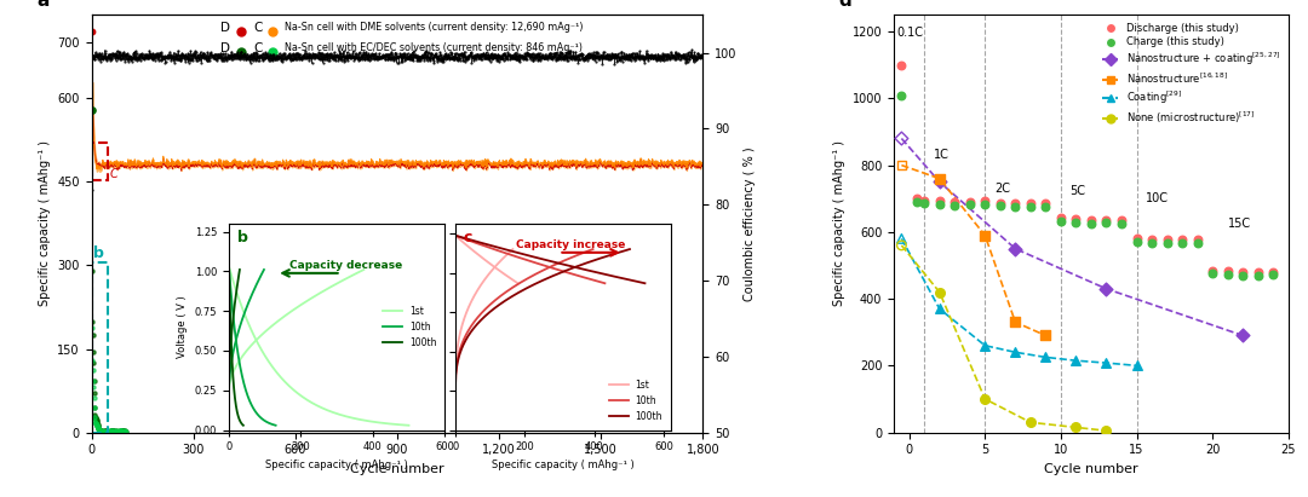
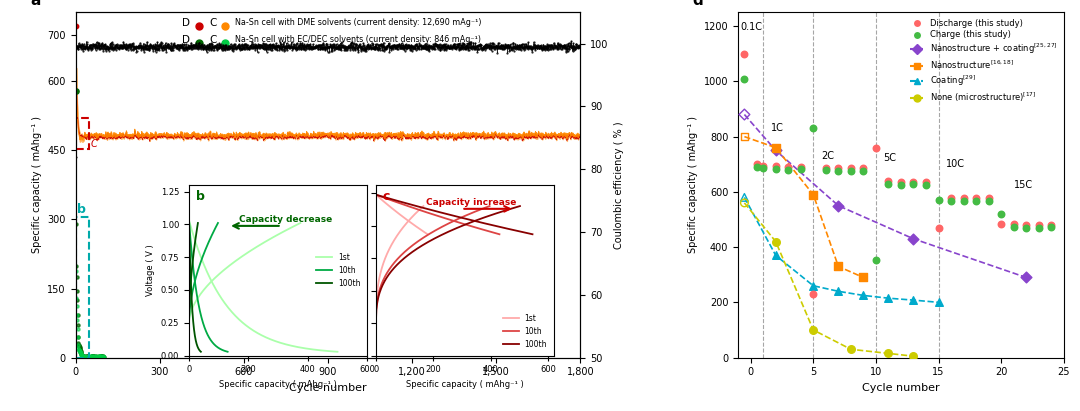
Discharge (this study)/5: 692 -> 230
Charge (this study)/5: 682 -> 830
Discharge (this study)/10: 643 -> 760
Charge (this study)/10: 633 -> 355
Discharge (this study)/15: 582 -> 470
Charge (this study)/20: 475 -> 520
